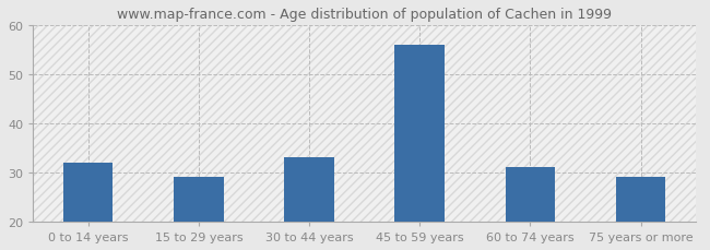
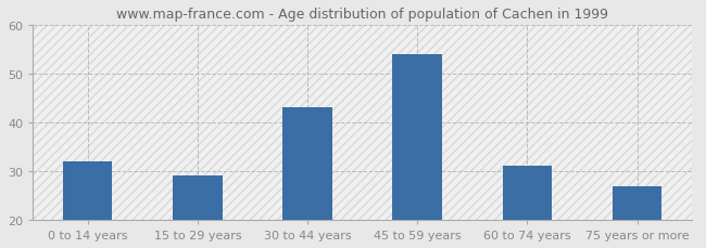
30 to 44 years: 33 -> 43
45 to 59 years: 56 -> 54
75 years or more: 29 -> 27
